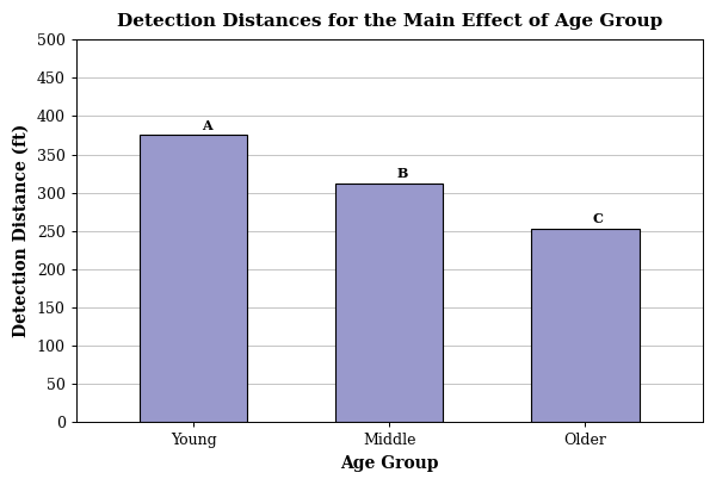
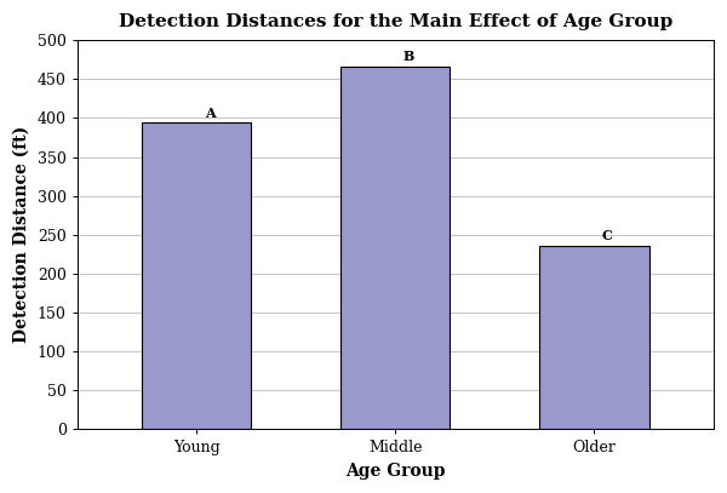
Young: 375 -> 394
Middle: 312 -> 466
Older: 253 -> 236
